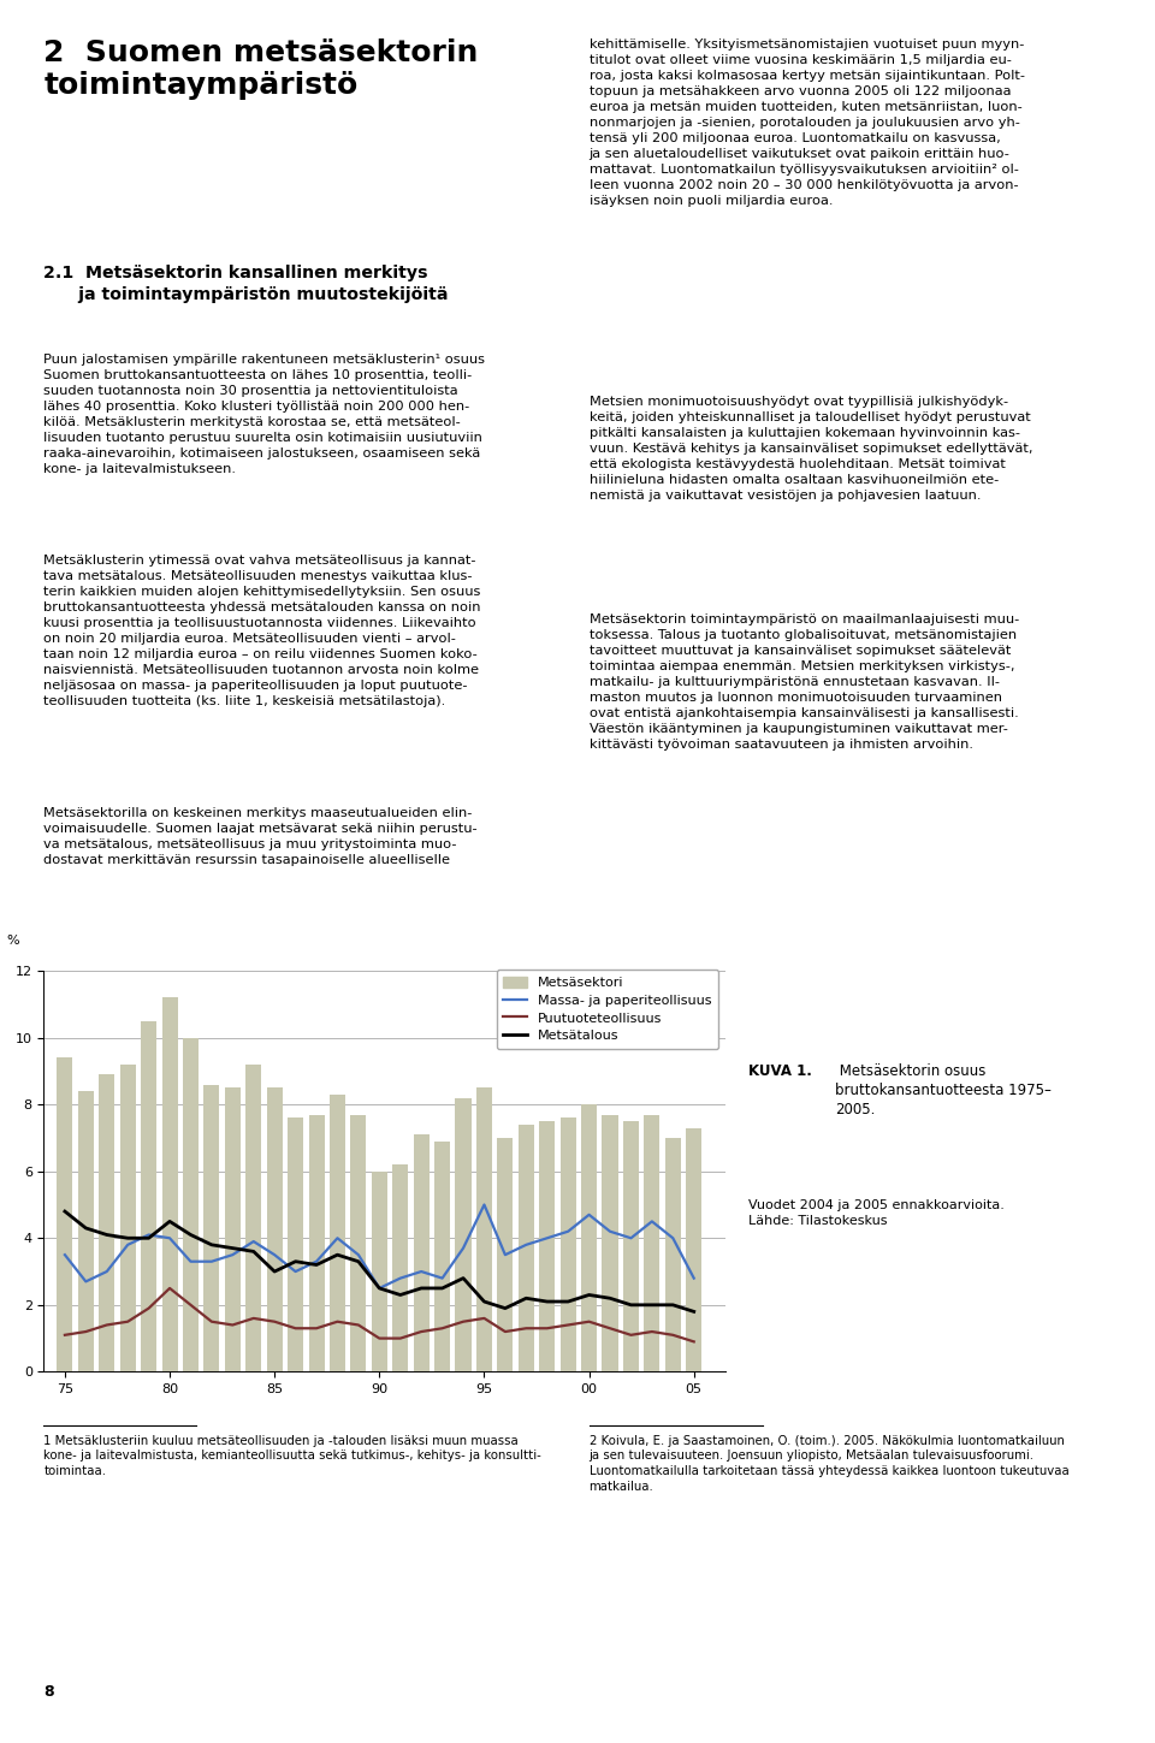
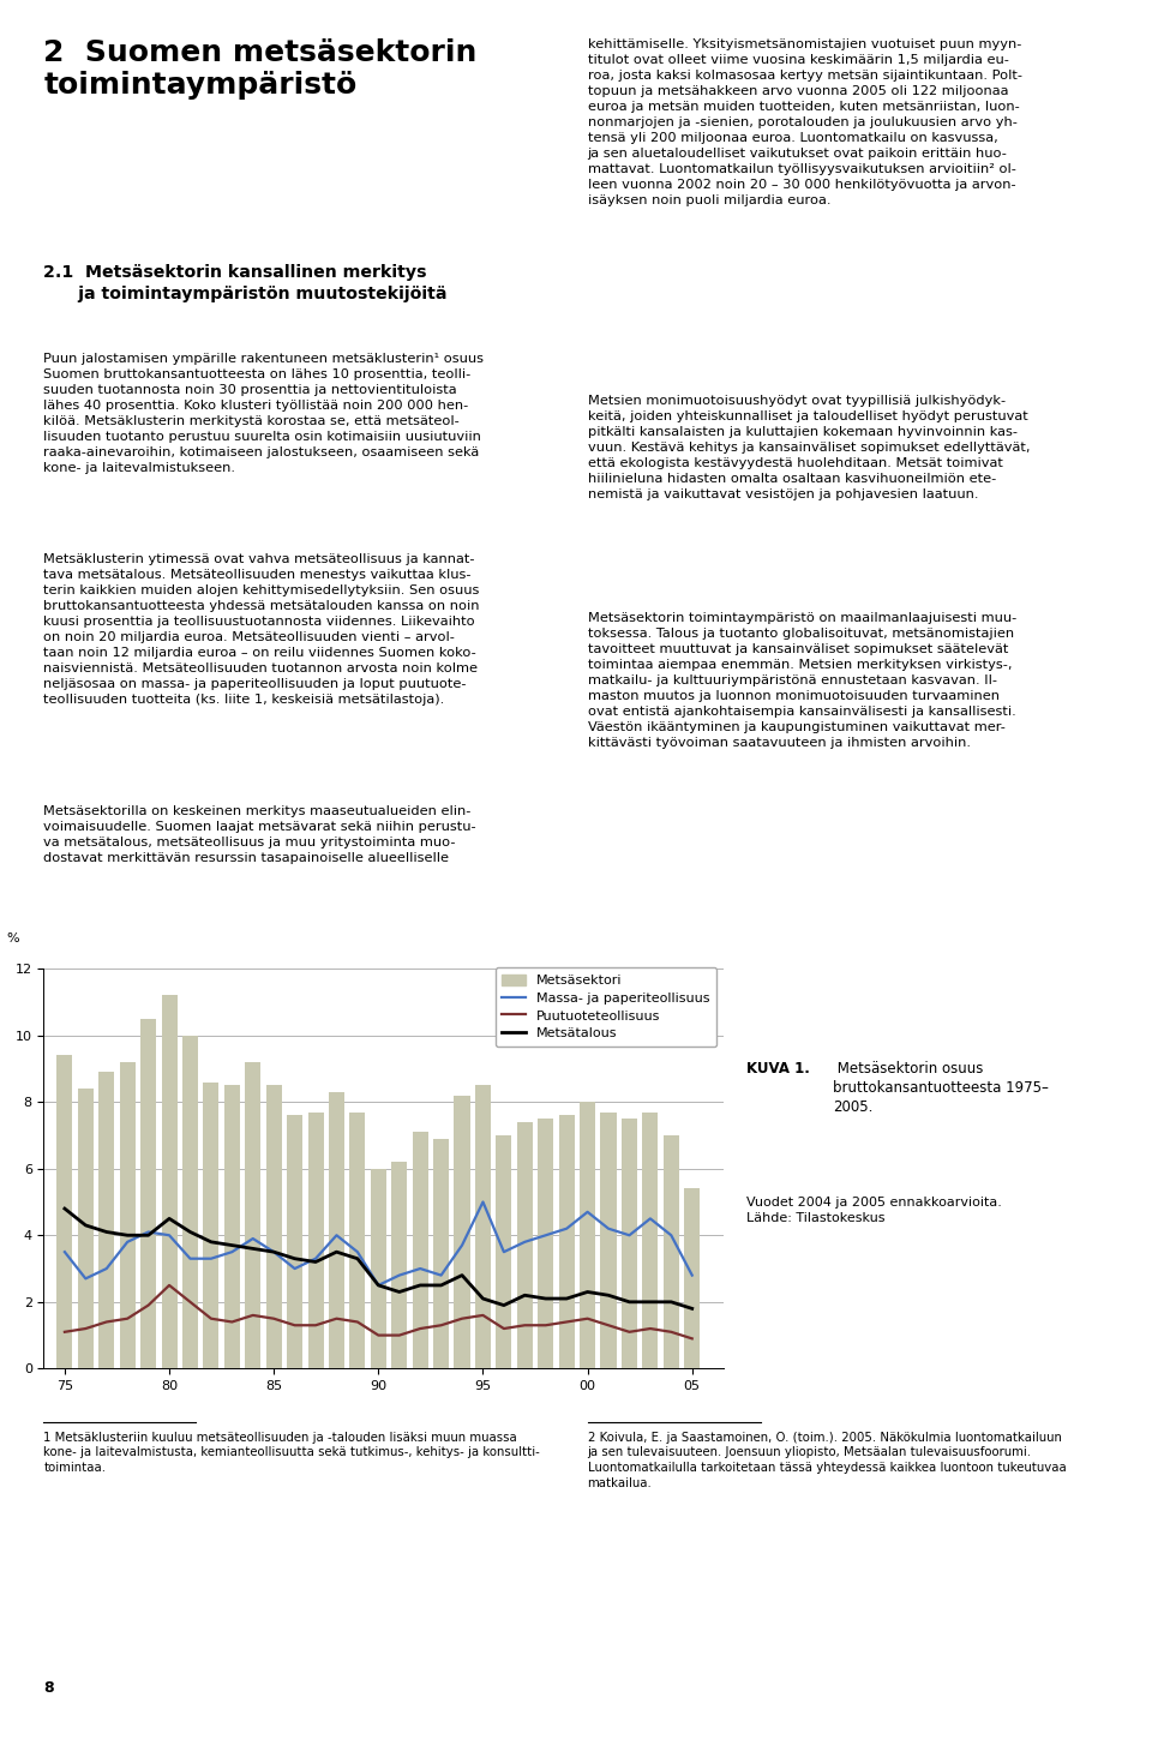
Metsätalous/85: 3.0 -> 3.5
Metsäsektori/05: 7.3 -> 5.4
